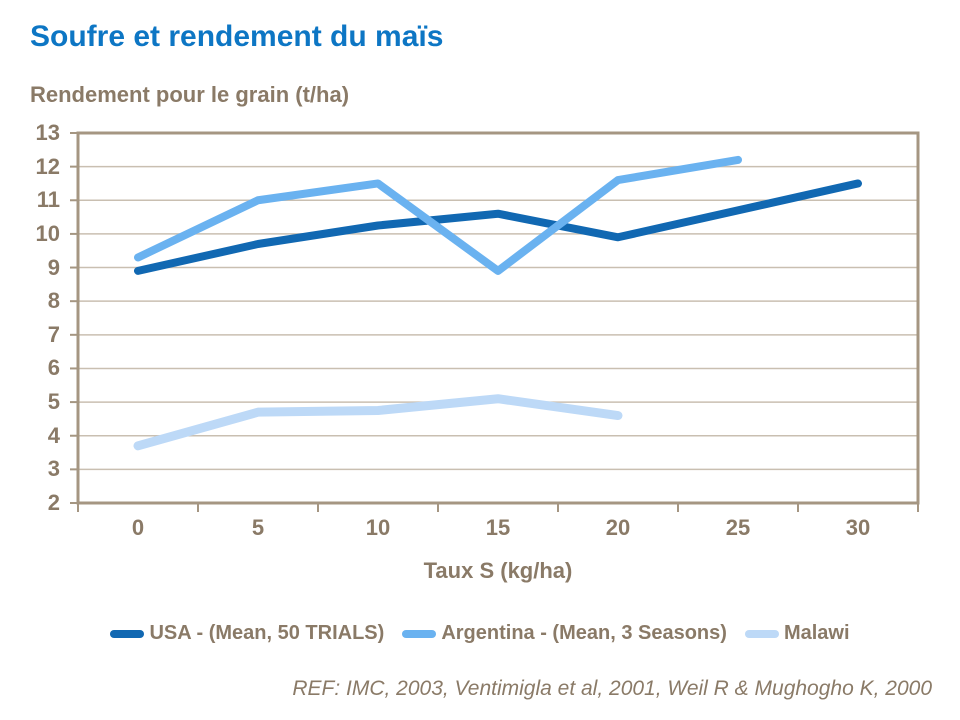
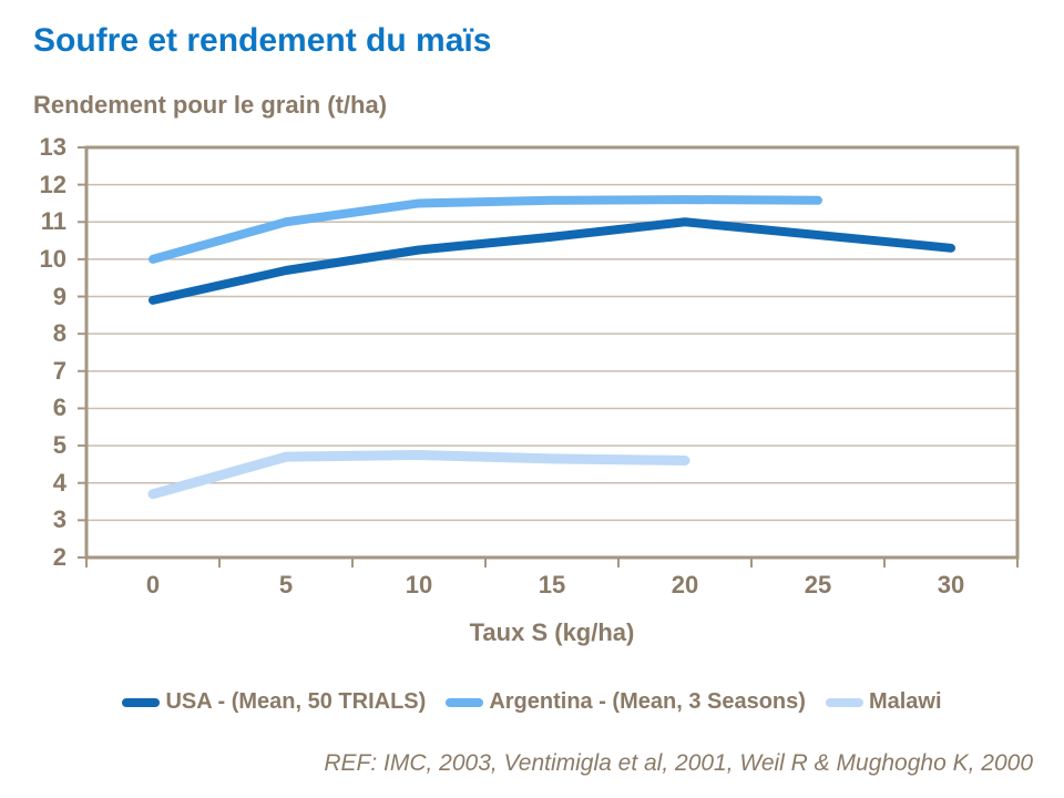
Argentina - (Mean, 3 Seasons)/0: 9.3 -> 10.0
Argentina - (Mean, 3 Seasons)/15: 8.9 -> 11.6
Malawi/15: 5.1 -> 4.7
USA - (Mean, 50 TRIALS)/20: 9.9 -> 11.0
Argentina - (Mean, 3 Seasons)/25: 12.2 -> 11.6
USA - (Mean, 50 TRIALS)/30: 11.5 -> 10.3
